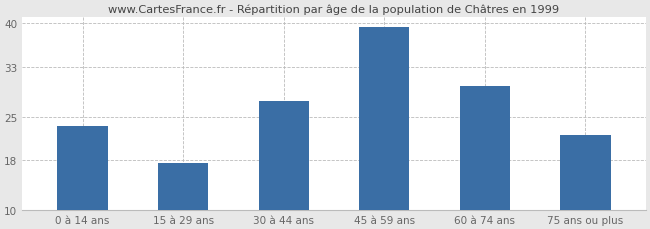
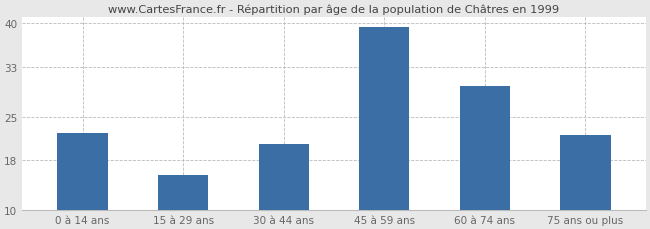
0 à 14 ans: 23.5 -> 22.4
15 à 29 ans: 17.6 -> 15.6
30 à 44 ans: 27.5 -> 20.6
